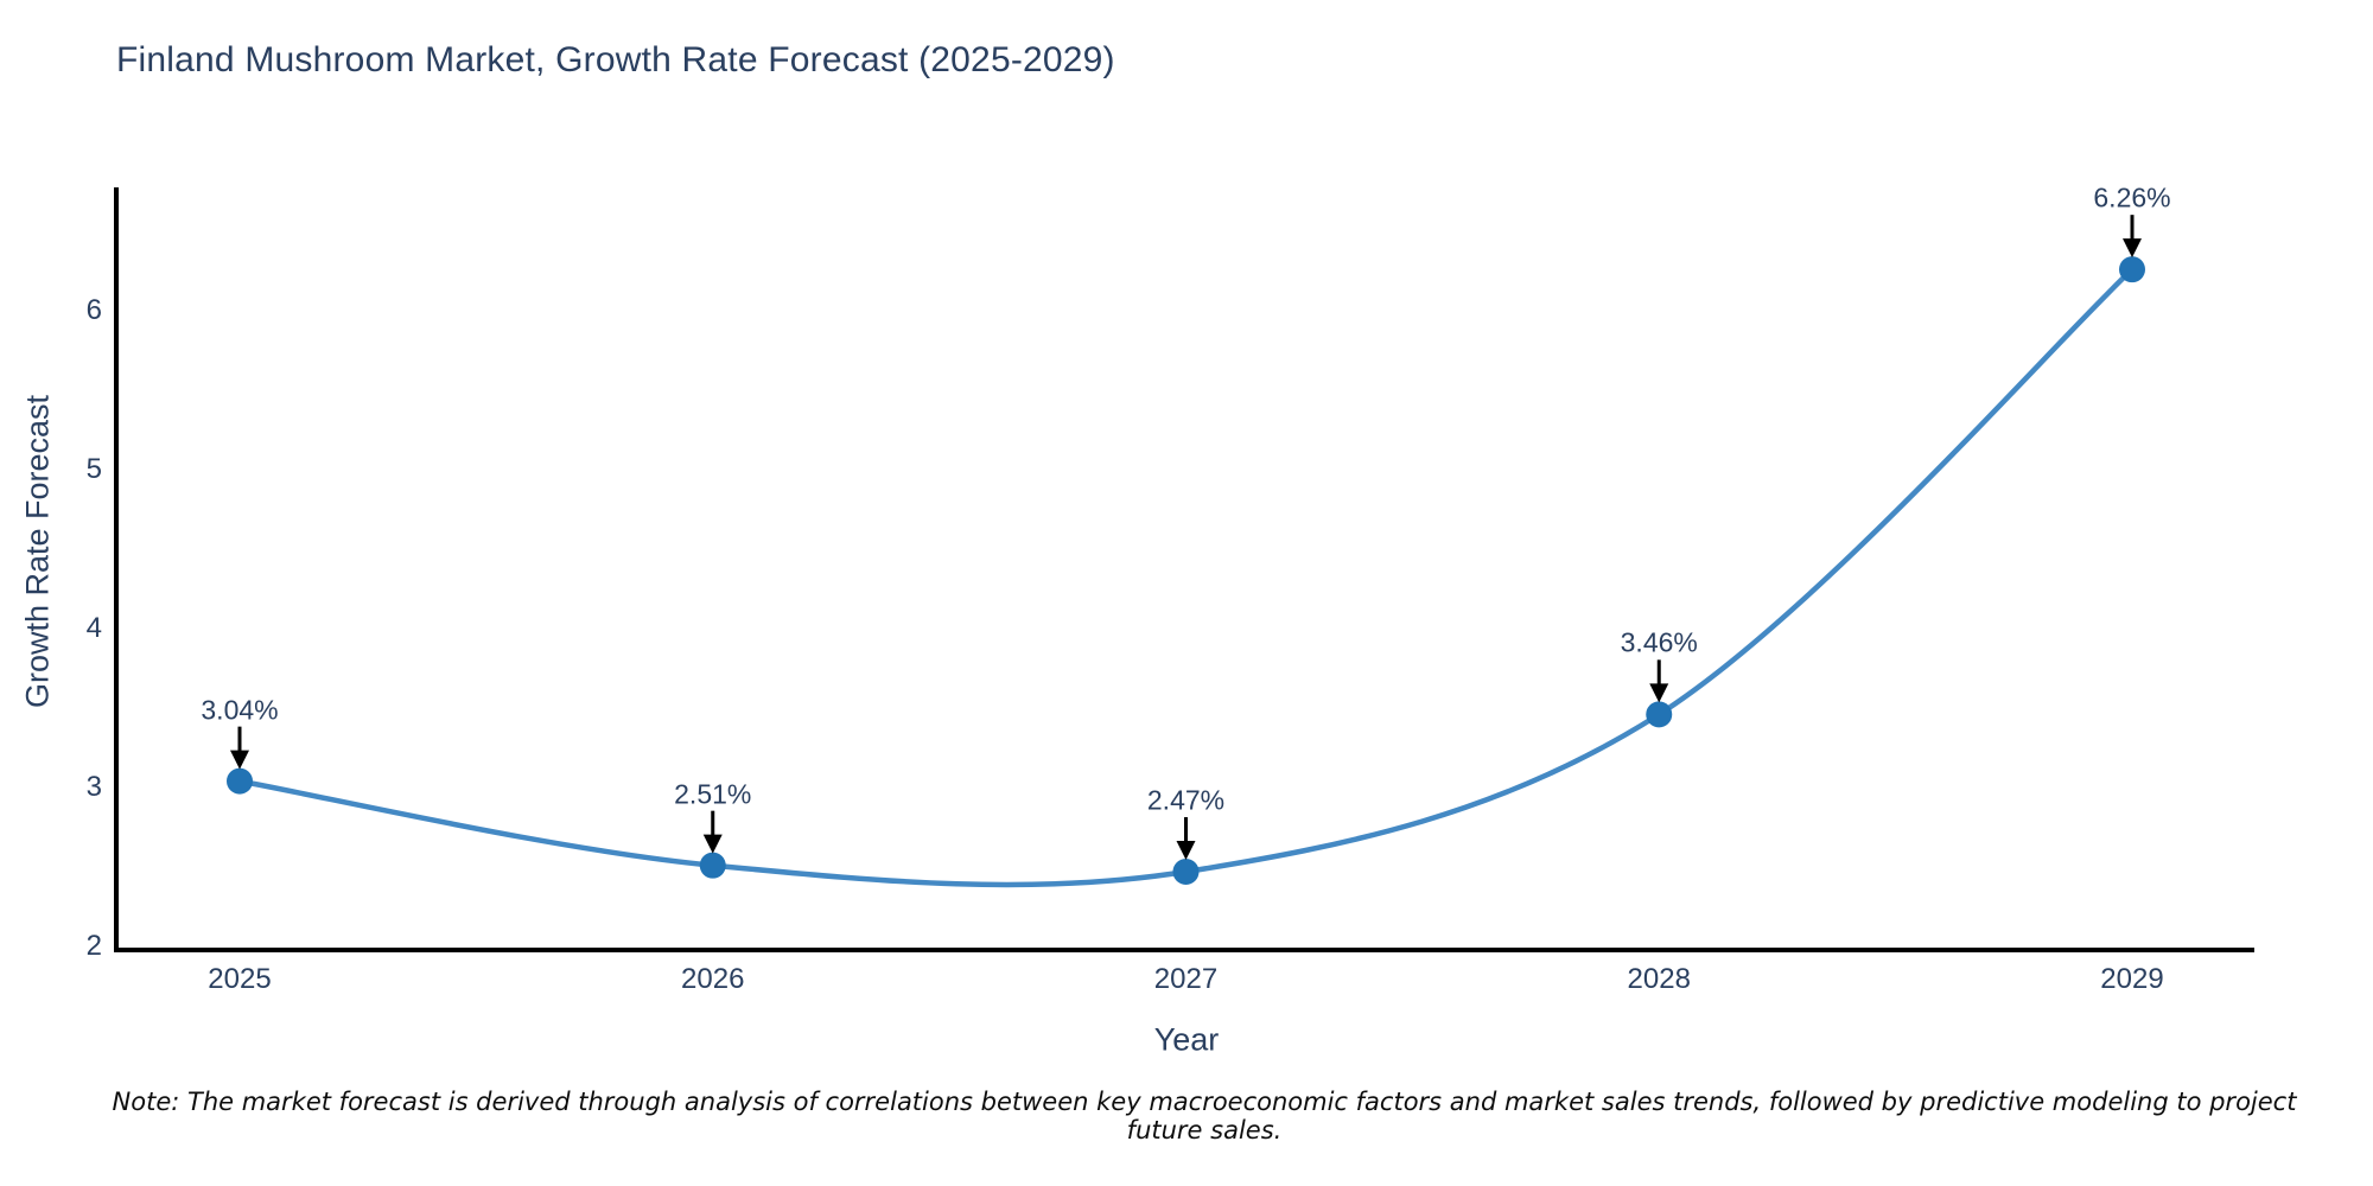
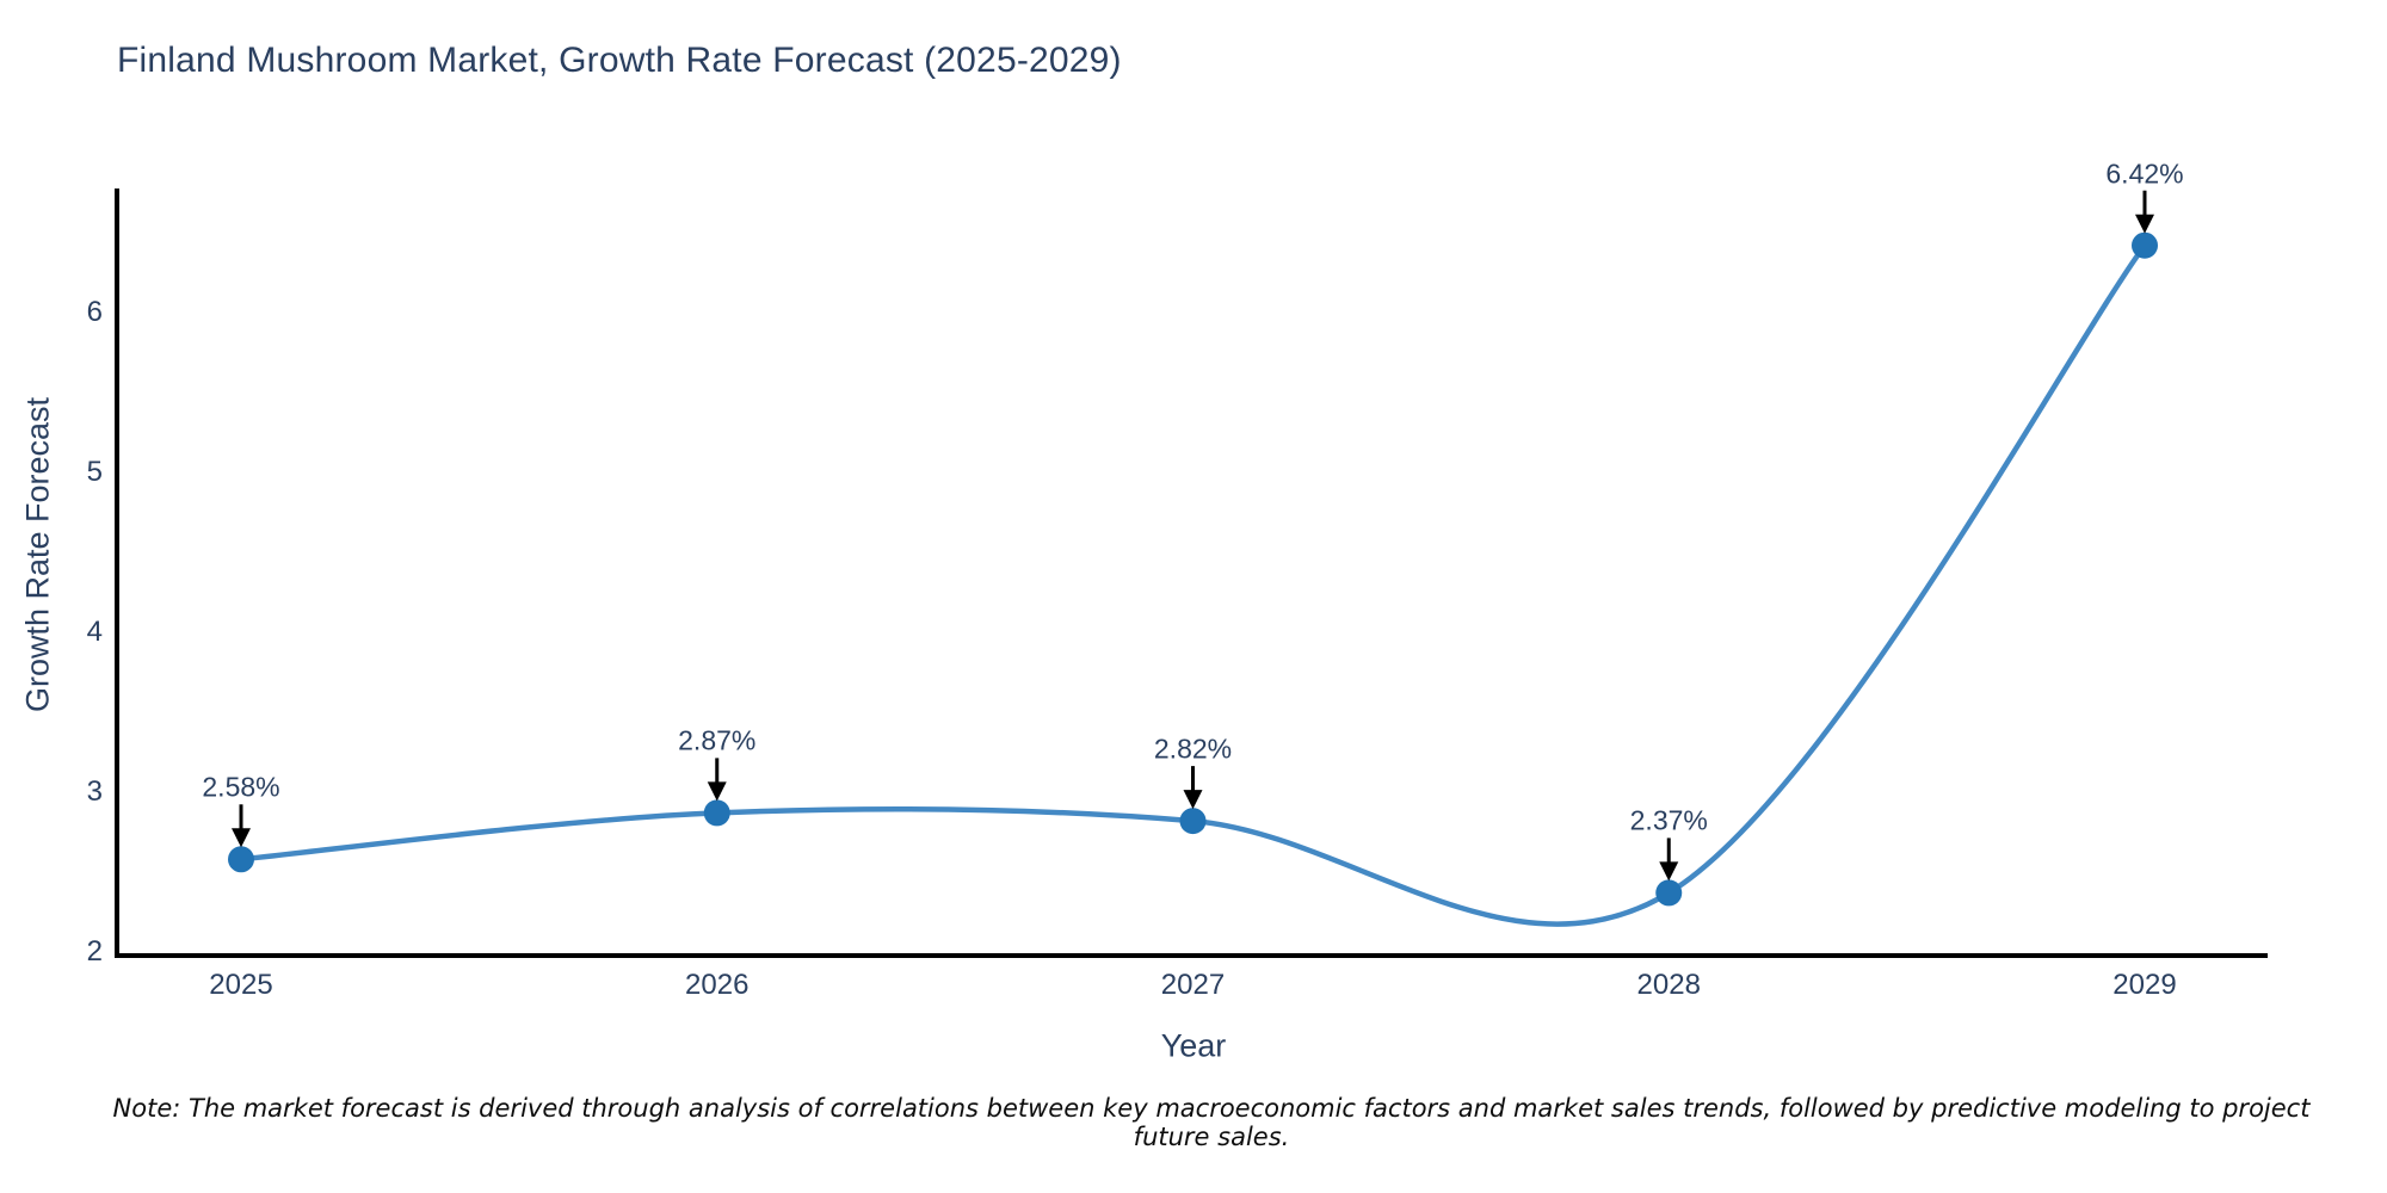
2025: 3.04% -> 2.58%
2026: 2.51% -> 2.87%
2027: 2.47% -> 2.82%
2028: 3.46% -> 2.37%
2029: 6.26% -> 6.42%
